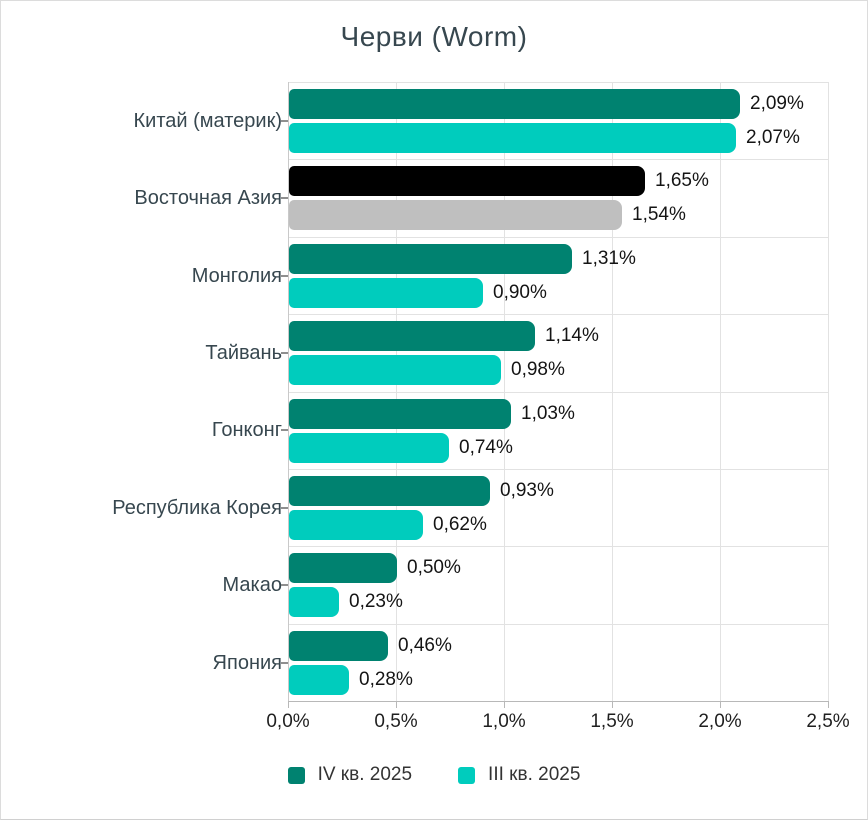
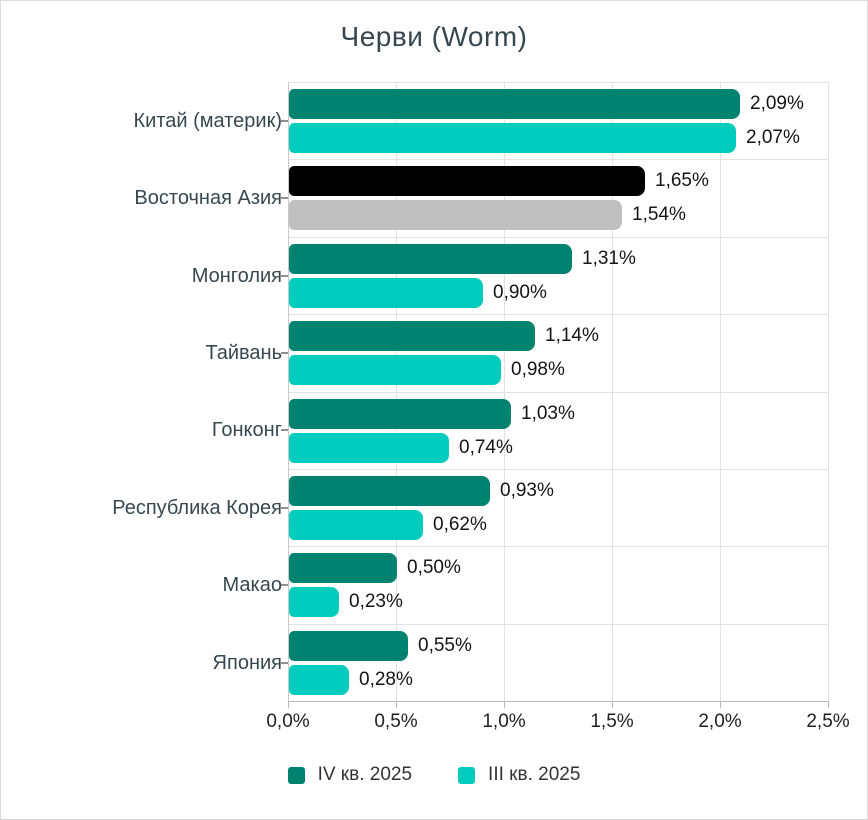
IV кв. 2025/Япония: 0,46% -> 0,55%
